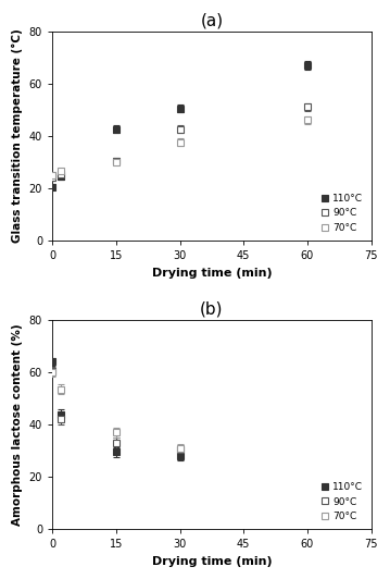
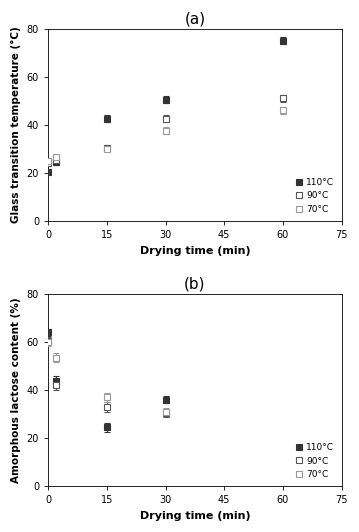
(a)/110°C/60: 67.0 -> 75.0
(b)/110°C/15: 29.5 -> 24.5
(b)/110°C/30: 28.0 -> 36.0
